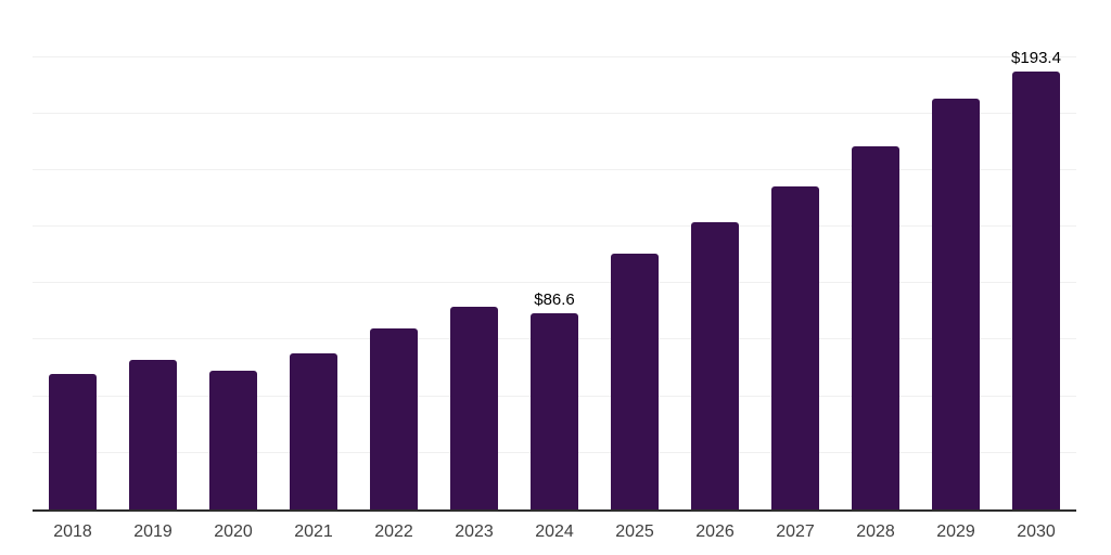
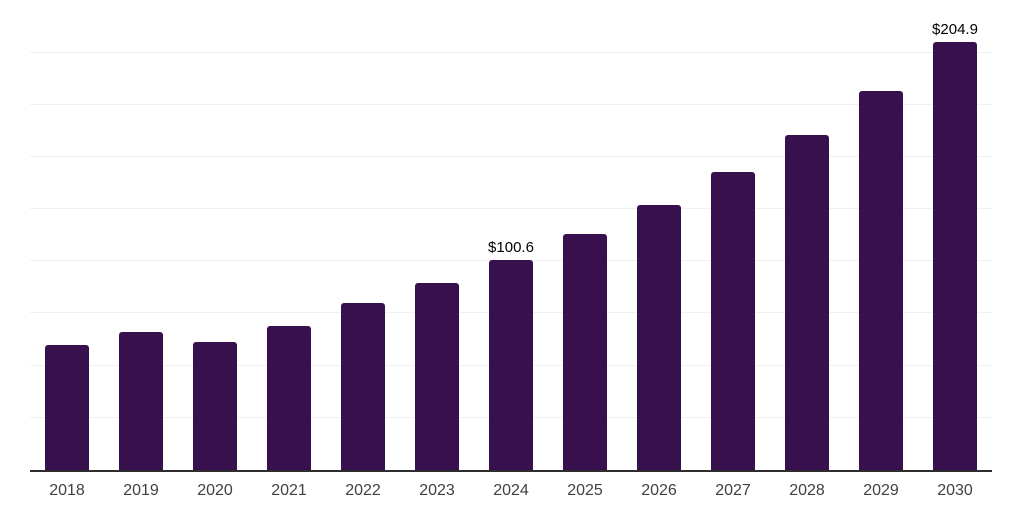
2024: $86.6 -> $100.6
2030: $193.4 -> $204.9
